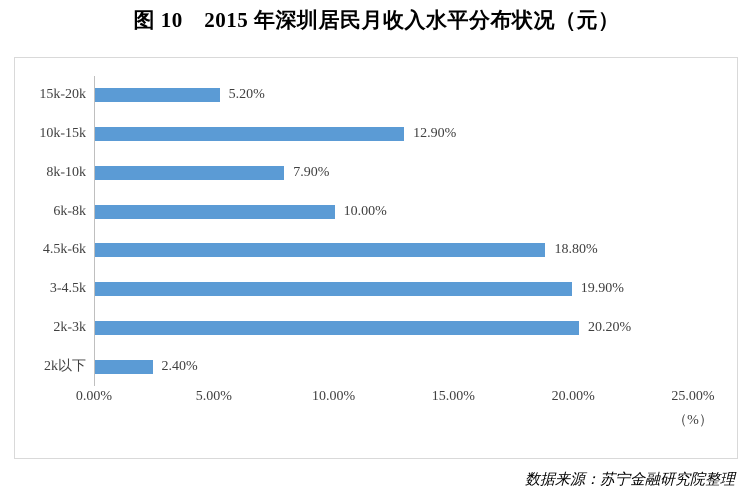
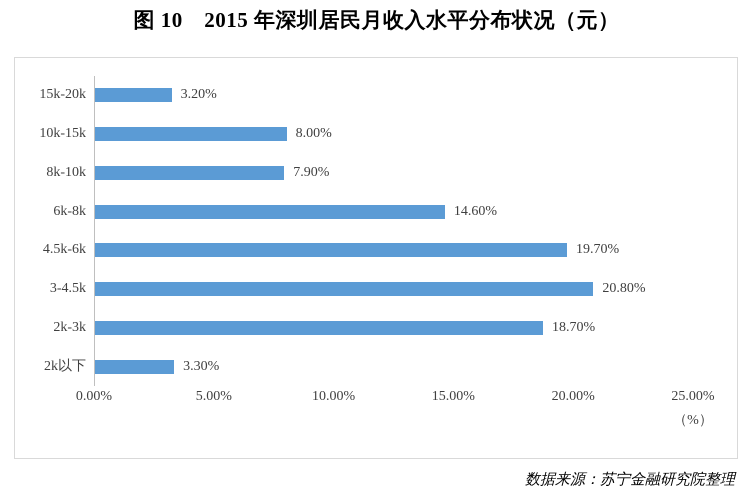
15k-20k: 5.20% -> 3.20%
10k-15k: 12.90% -> 8.00%
6k-8k: 10.00% -> 14.60%
4.5k-6k: 18.80% -> 19.70%
3-4.5k: 19.90% -> 20.80%
2k-3k: 20.20% -> 18.70%
2k以下: 2.40% -> 3.30%
